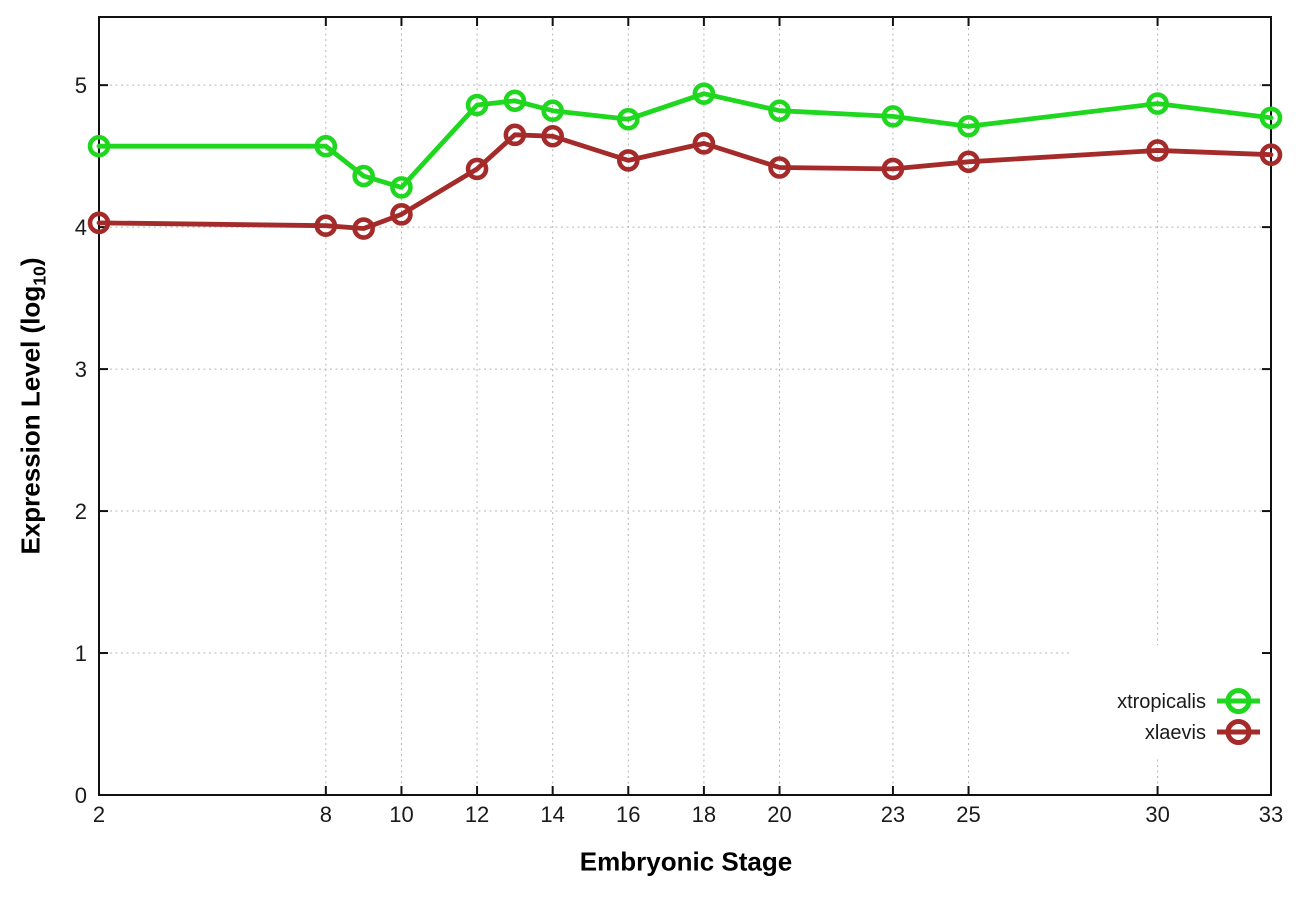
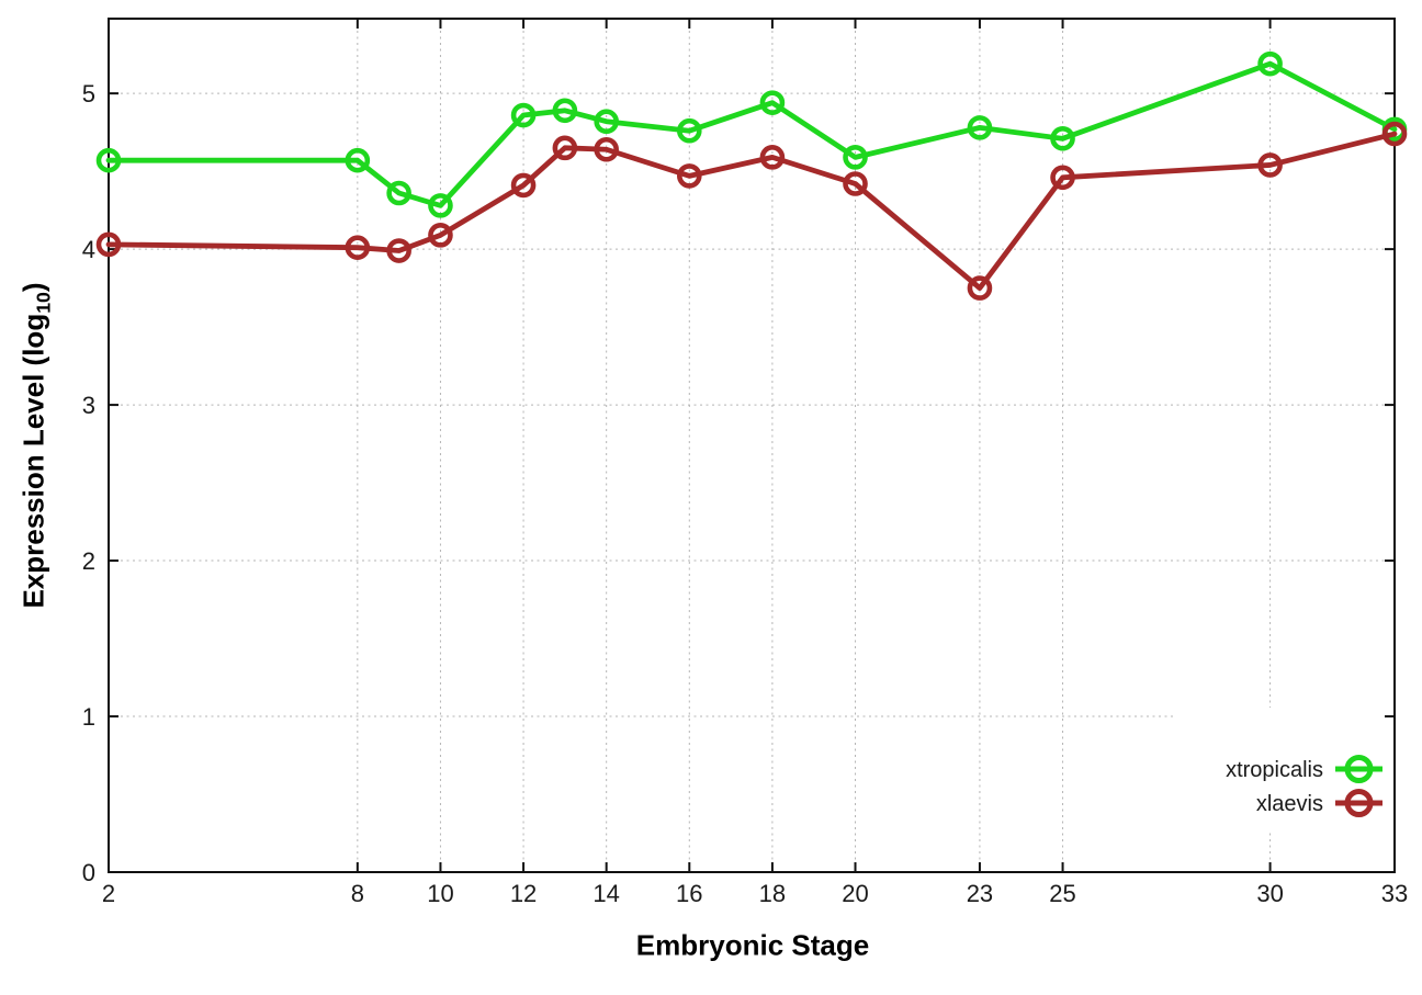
xtropicalis/20: 4.82 -> 4.59
xlaevis/23: 4.41 -> 3.75
xtropicalis/30: 4.87 -> 5.19
xlaevis/33: 4.51 -> 4.74
